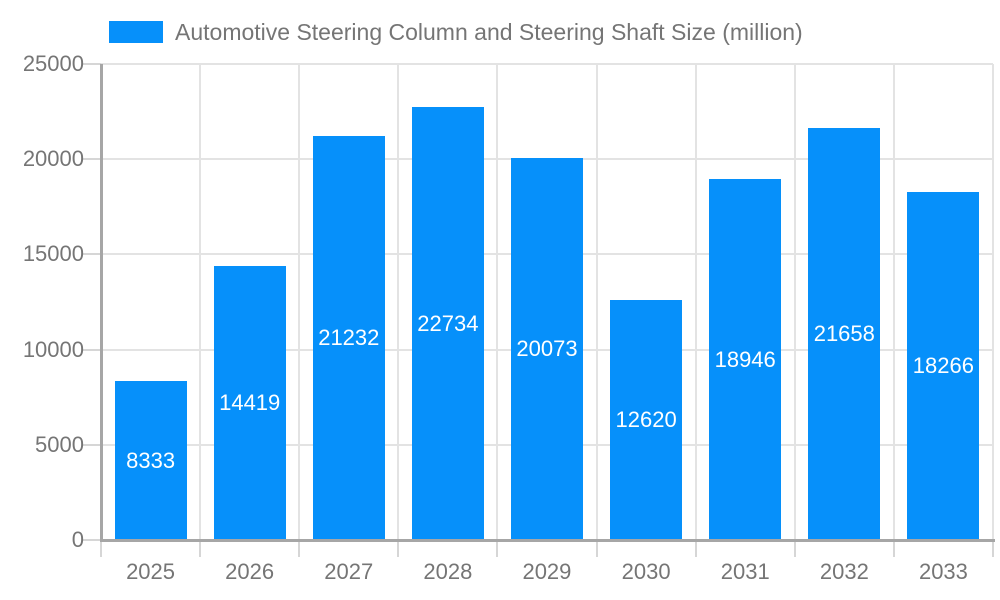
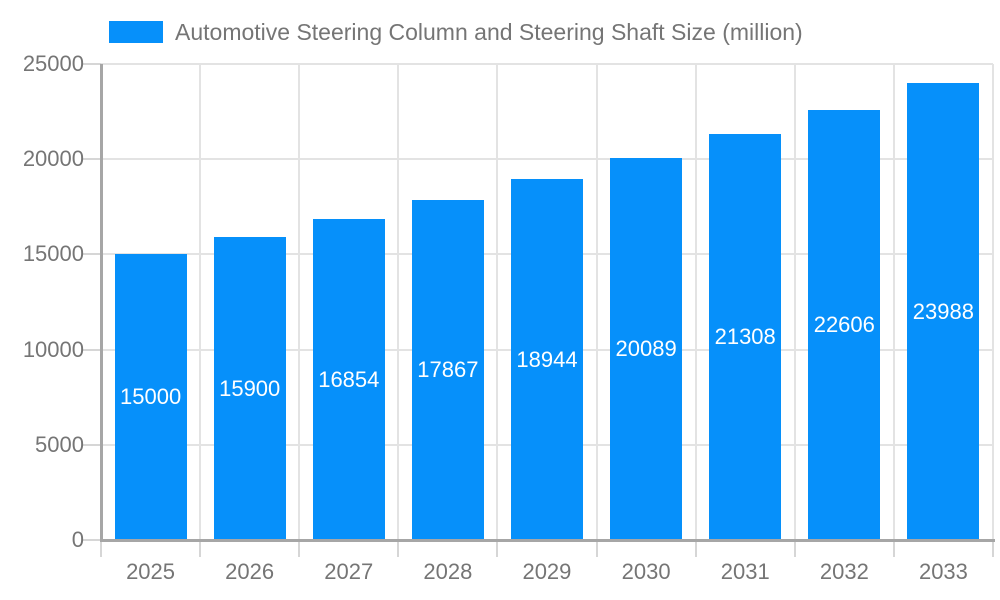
2025: 8333 -> 15000
2026: 14419 -> 15900
2027: 21232 -> 16854
2028: 22734 -> 17867
2029: 20073 -> 18944
2030: 12620 -> 20089
2031: 18946 -> 21308
2032: 21658 -> 22606
2033: 18266 -> 23988
